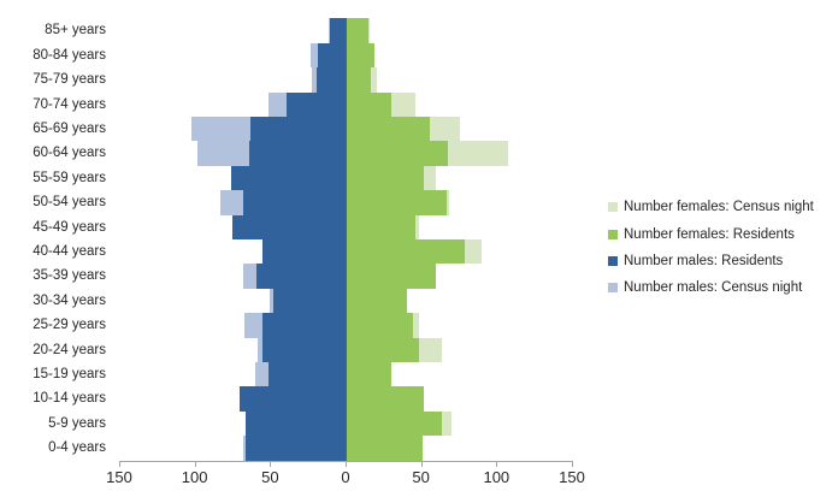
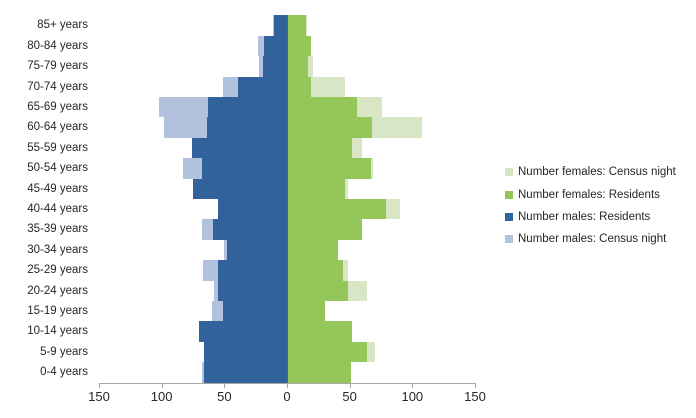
Number females: Residents/70-74 years: 30 -> 19
